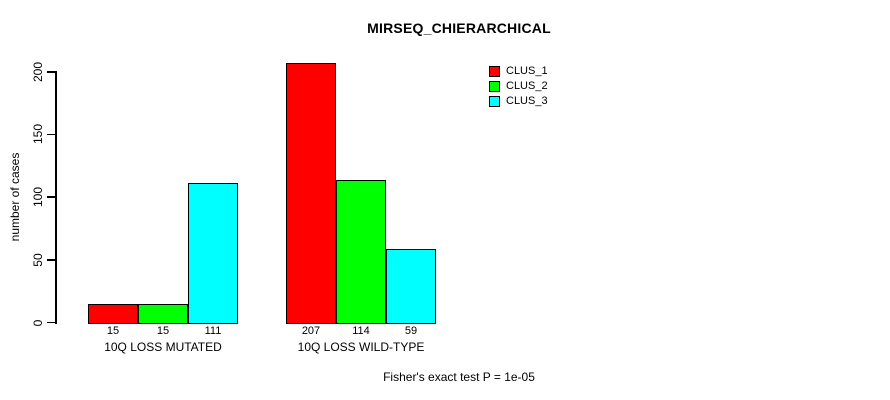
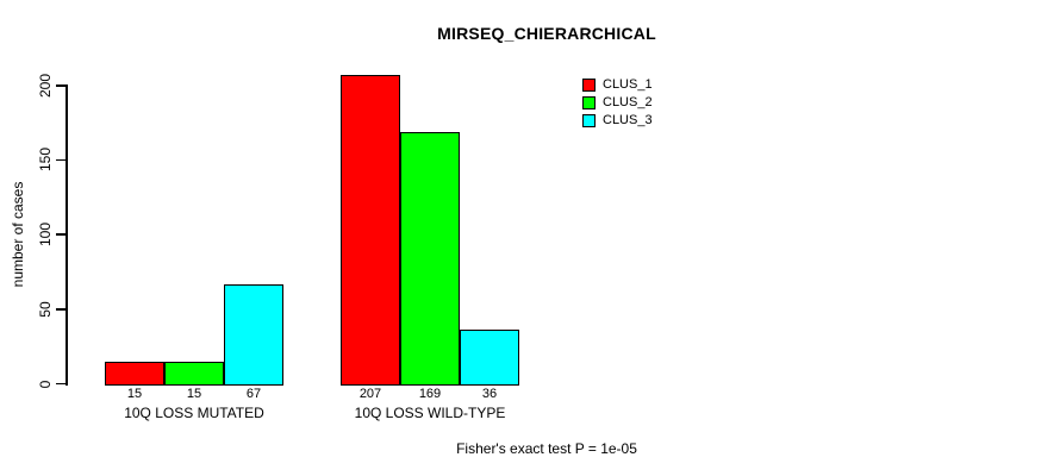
CLUS_3/10Q LOSS MUTATED: 111 -> 67
CLUS_2/10Q LOSS WILD-TYPE: 114 -> 169
CLUS_3/10Q LOSS WILD-TYPE: 59 -> 36
